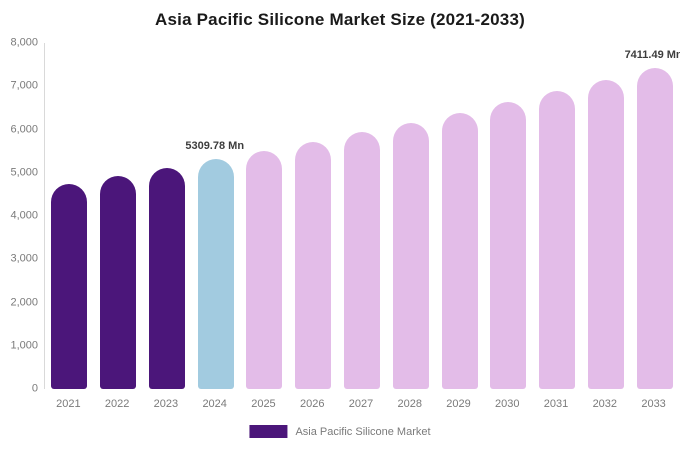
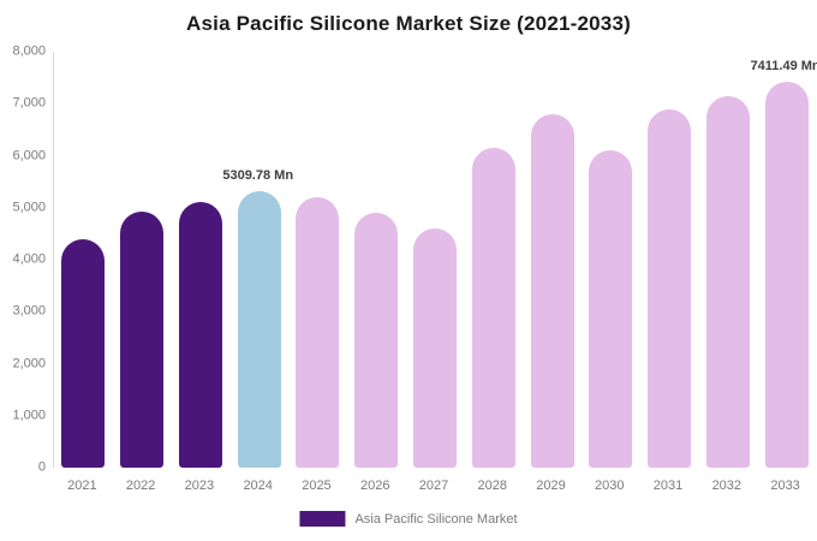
2021: 4800 -> 4400
2025: 5500 -> 5200
2026: 5700 -> 4900
2027: 5900 -> 4600
2029: 6400 -> 6800
2030: 6600 -> 6100
